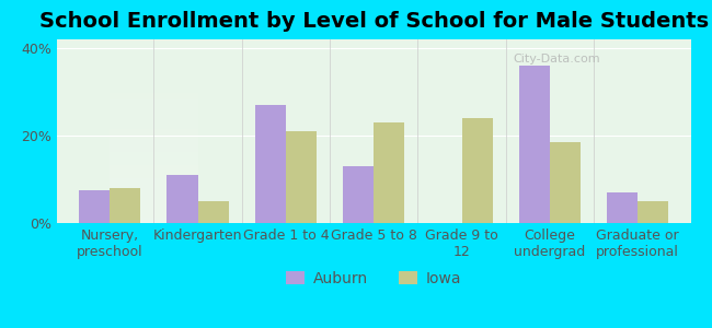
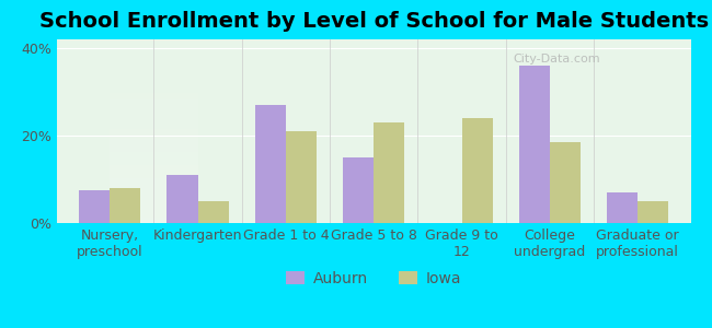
Auburn/Grade 5 to 8: 13.0% -> 15.0%
